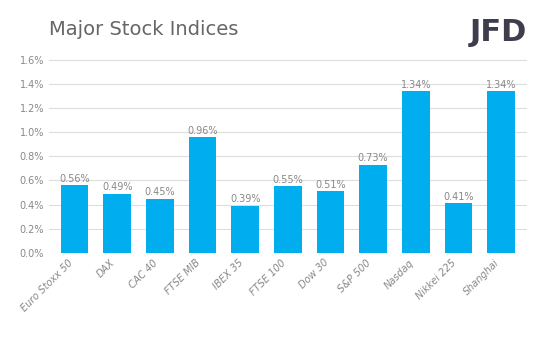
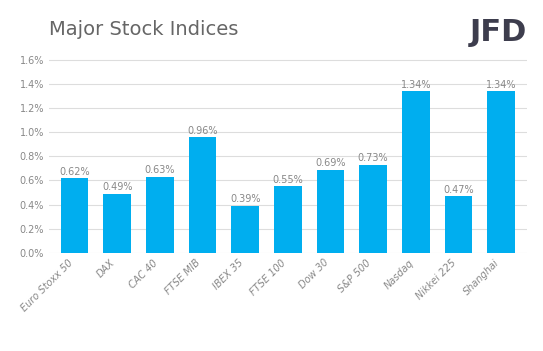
Euro Stoxx 50: 0.56% -> 0.62%
CAC 40: 0.45% -> 0.63%
Dow 30: 0.51% -> 0.69%
Nikkei 225: 0.41% -> 0.47%
